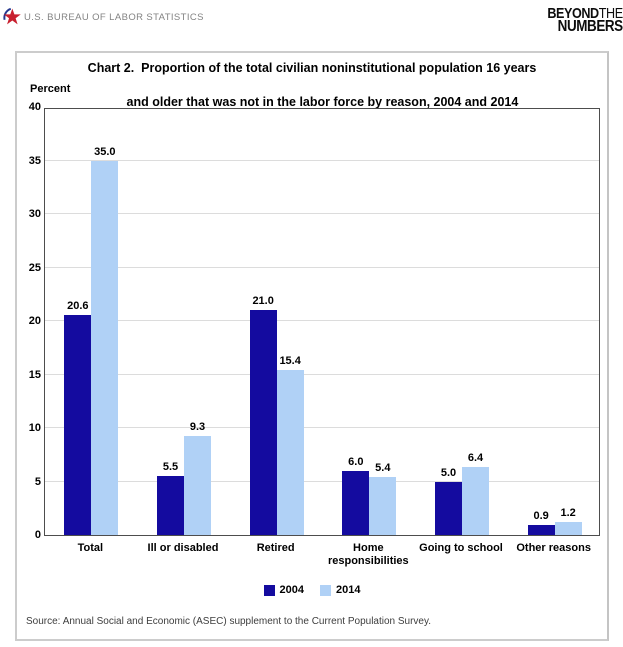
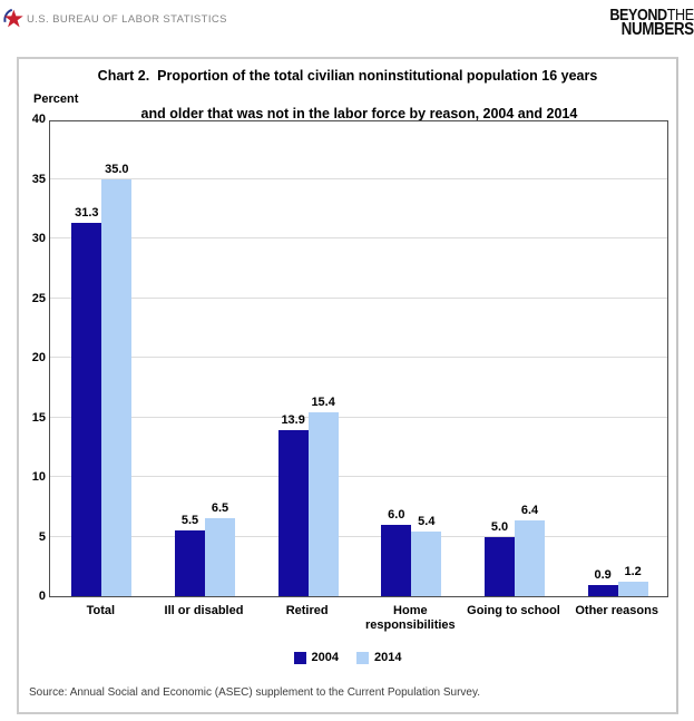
2004/Total: 20.6 -> 31.3
2014/Ill or disabled: 9.3 -> 6.5
2004/Retired: 21.0 -> 13.9
